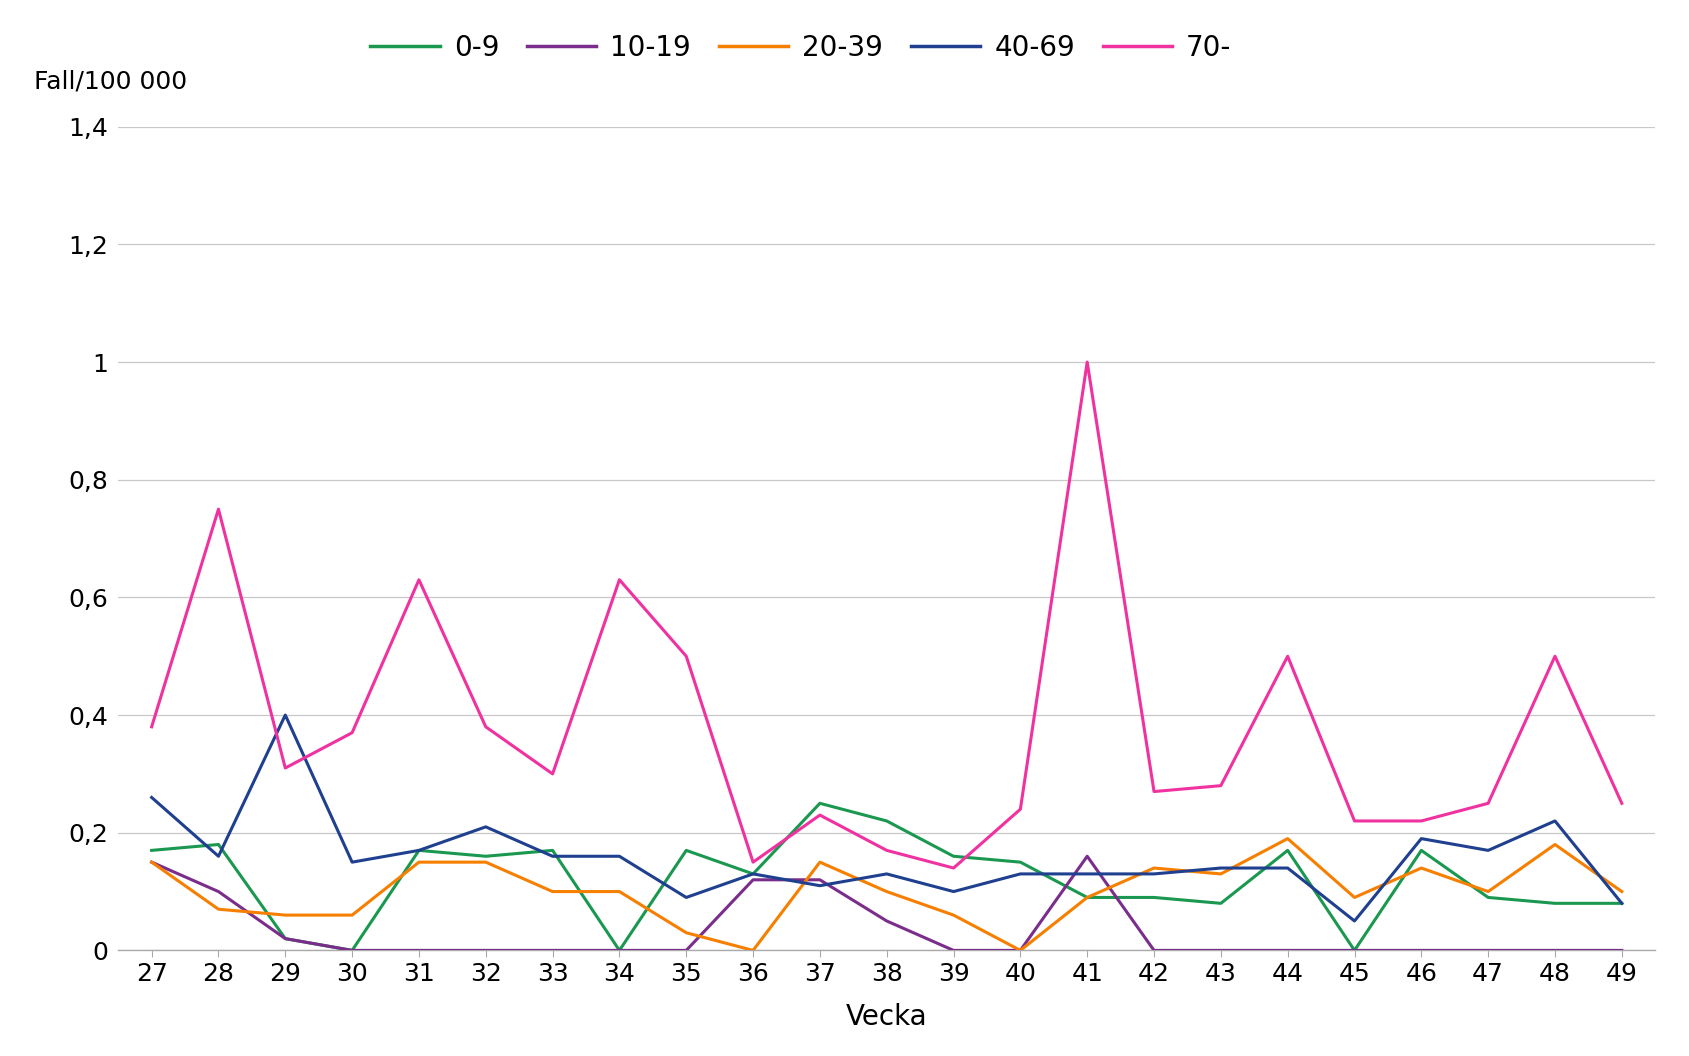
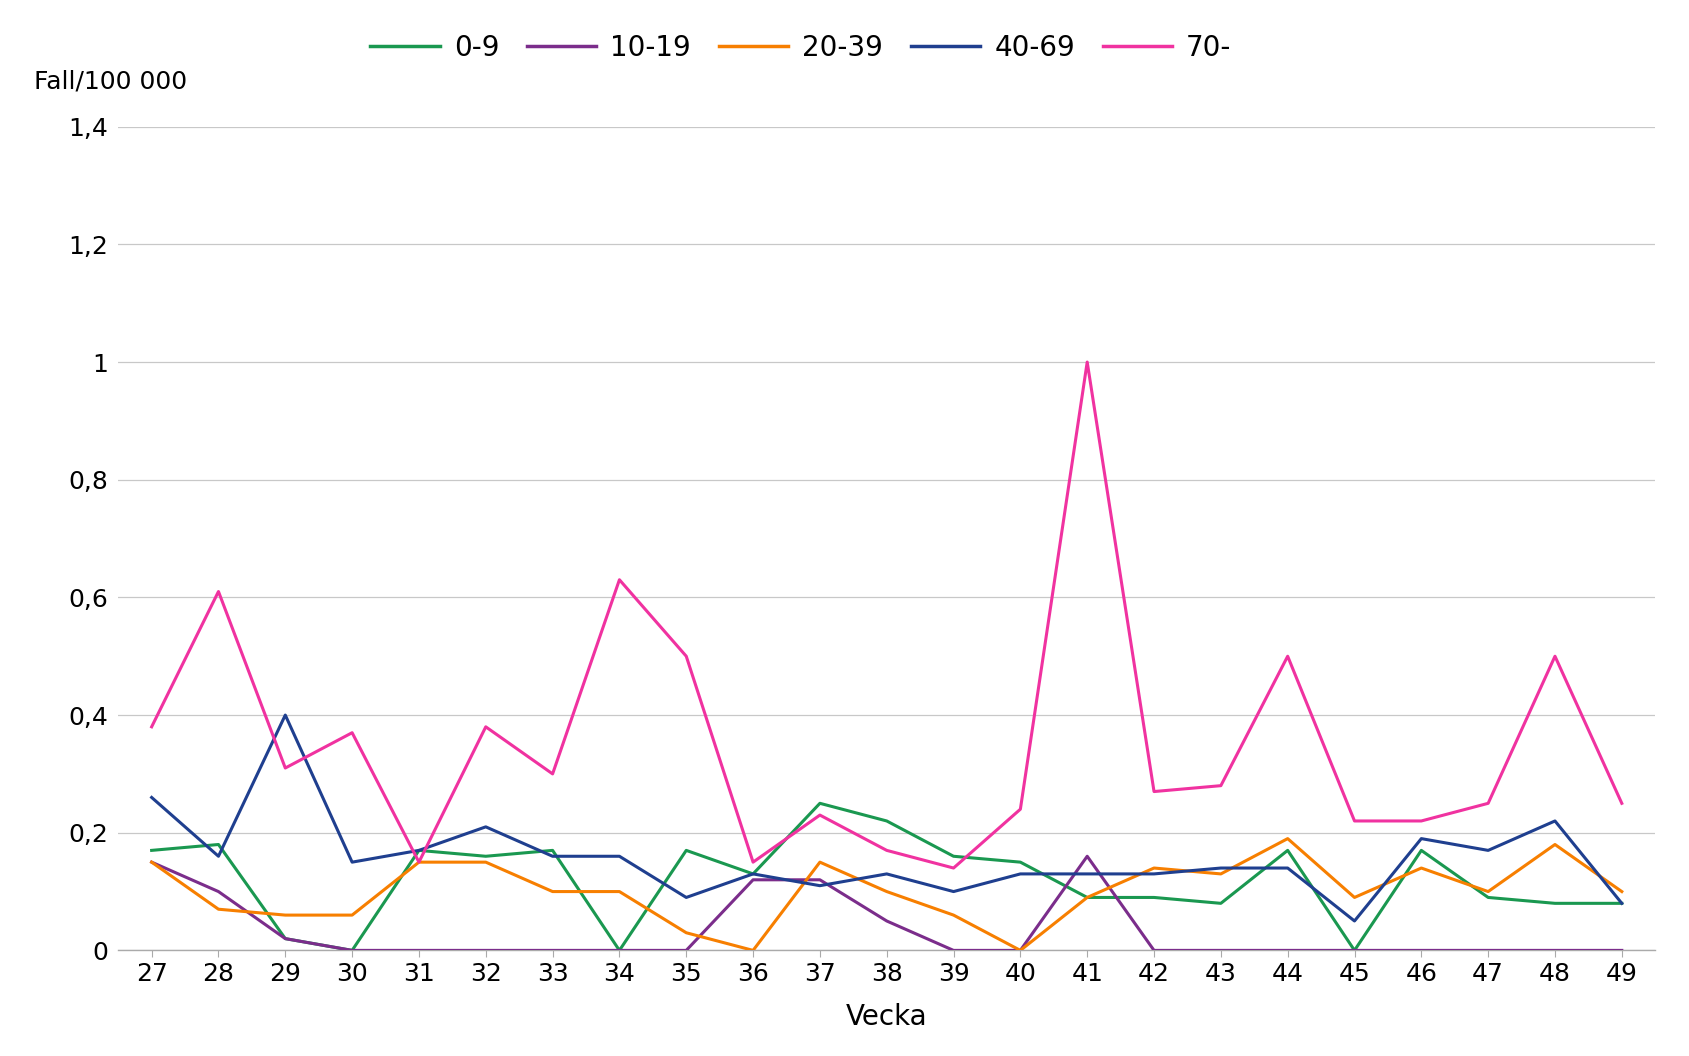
70-/28: 0,75 -> 0,61
70-/31: 0,63 -> 0,15
